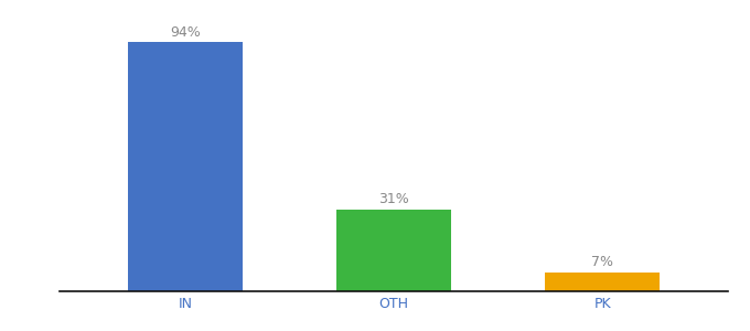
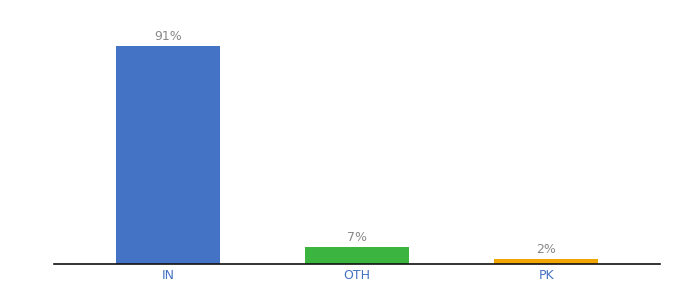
IN: 94% -> 91%
OTH: 31% -> 7%
PK: 7% -> 2%
